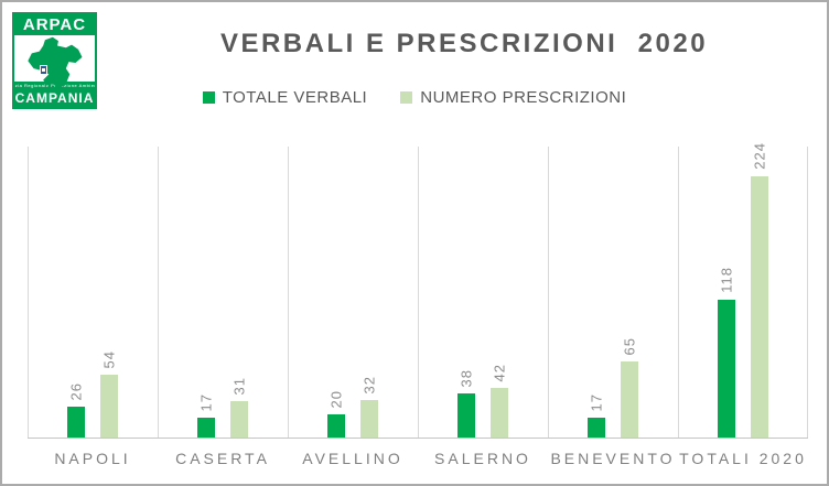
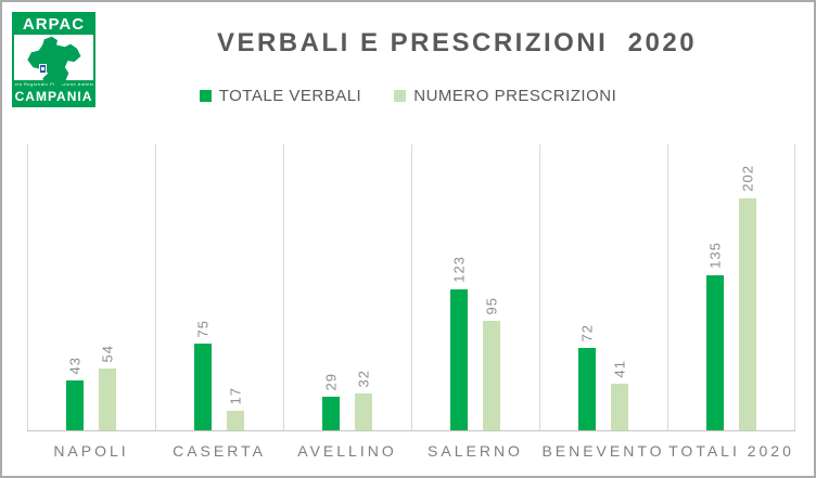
TOTALE VERBALI/NAPOLI: 26 -> 43
TOTALE VERBALI/CASERTA: 17 -> 75
NUMERO PRESCRIZIONI/CASERTA: 31 -> 17
TOTALE VERBALI/AVELLINO: 20 -> 29
TOTALE VERBALI/SALERNO: 38 -> 123
NUMERO PRESCRIZIONI/SALERNO: 42 -> 95
TOTALE VERBALI/BENEVENTO: 17 -> 72
NUMERO PRESCRIZIONI/BENEVENTO: 65 -> 41
TOTALE VERBALI/TOTALI 2020: 118 -> 135
NUMERO PRESCRIZIONI/TOTALI 2020: 224 -> 202
